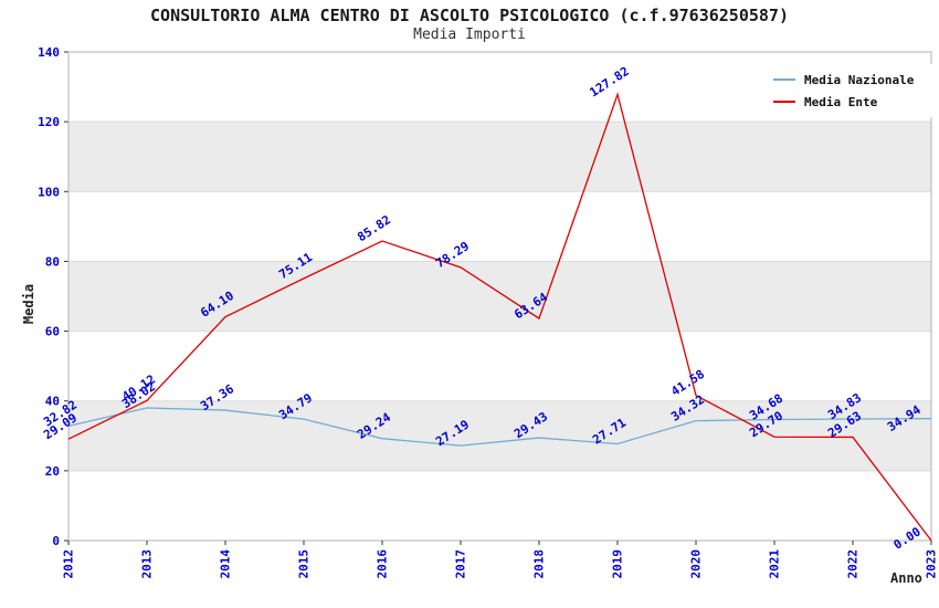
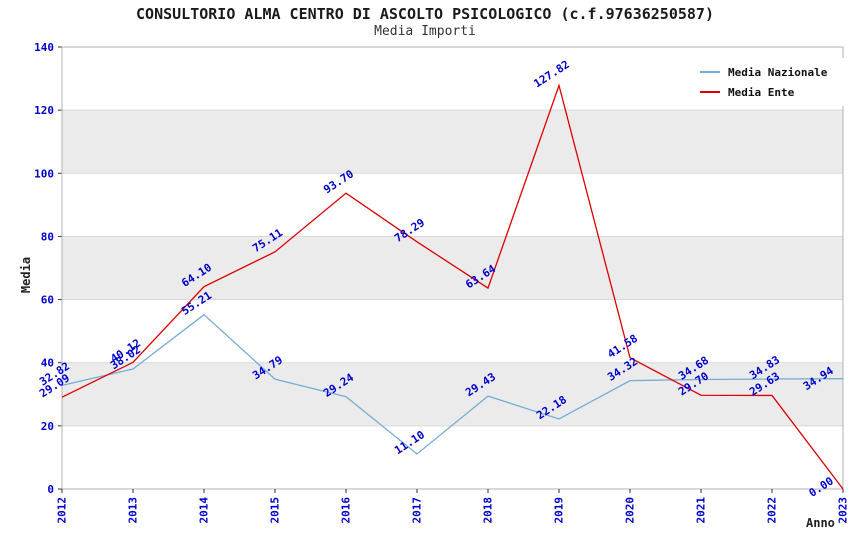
Media Nazionale/2014: 37.36 -> 55.21
Media Ente/2016: 85.82 -> 93.70
Media Nazionale/2017: 27.19 -> 11.10
Media Nazionale/2019: 27.71 -> 22.18
